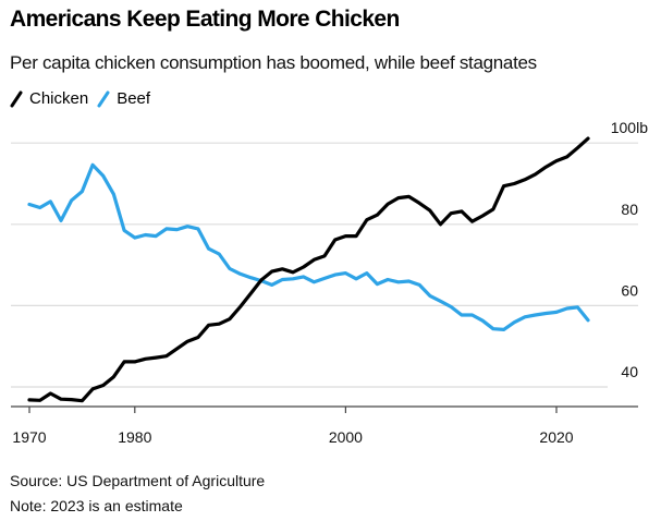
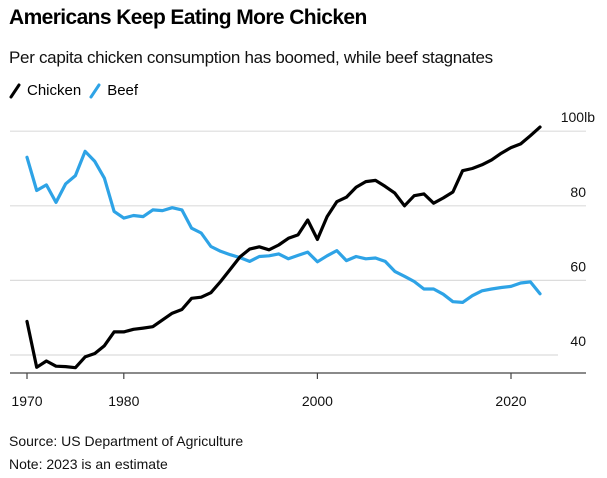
Chicken/1970: 37 -> 49
Beef/1970: 85 -> 93
Chicken/2000: 77 -> 71
Beef/2000: 68 -> 65
